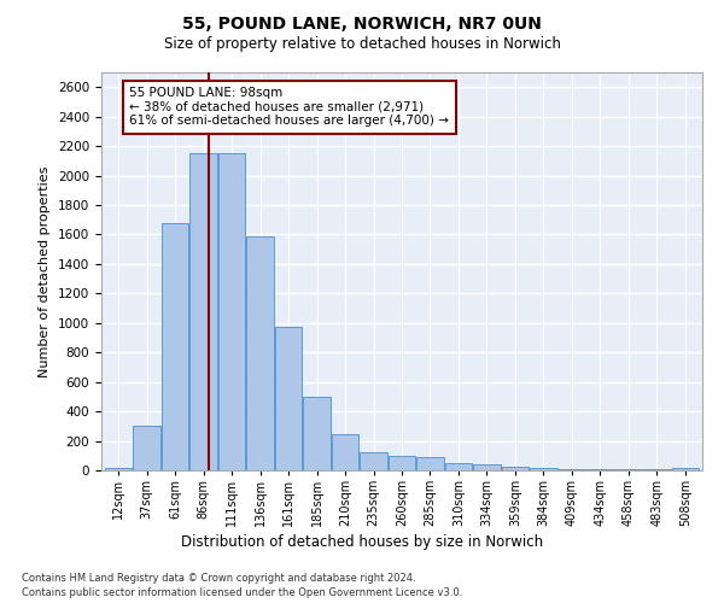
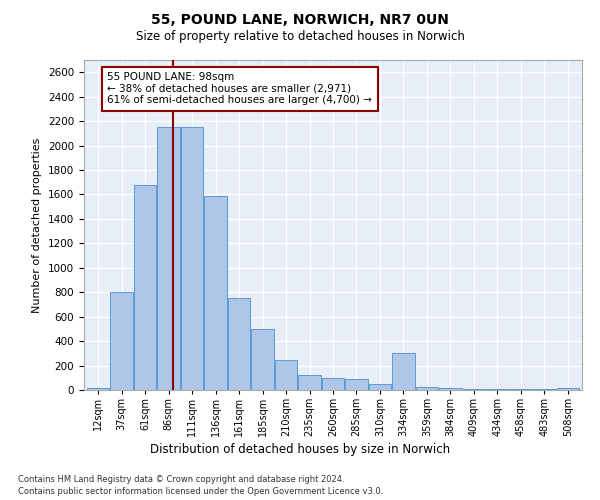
37sqm: 300 -> 800
161sqm: 970 -> 750
334sqm: 40 -> 300
